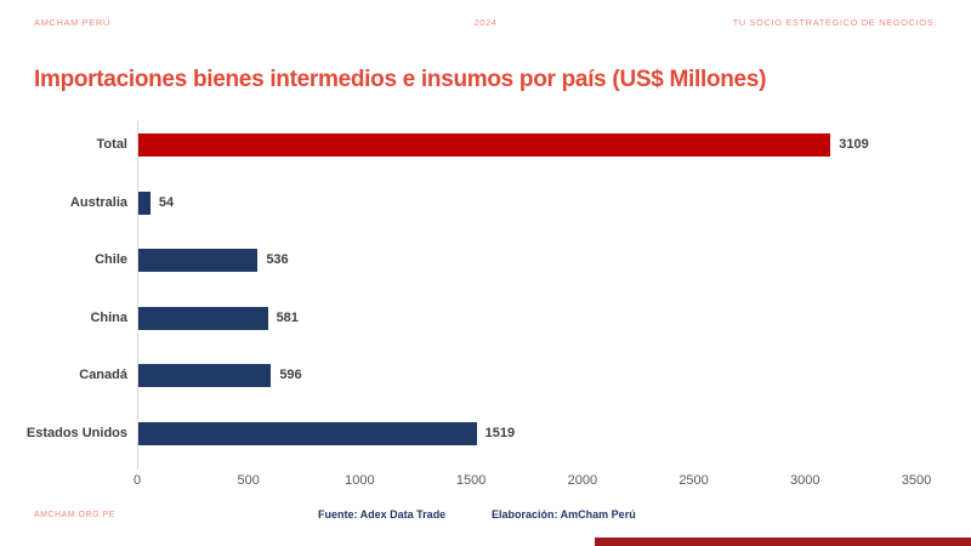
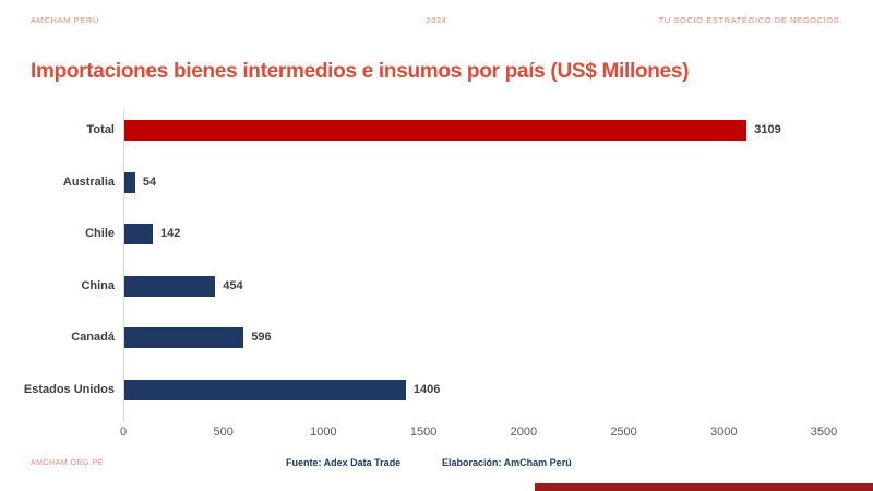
Chile: 536 -> 142
China: 581 -> 454
Estados Unidos: 1519 -> 1406
